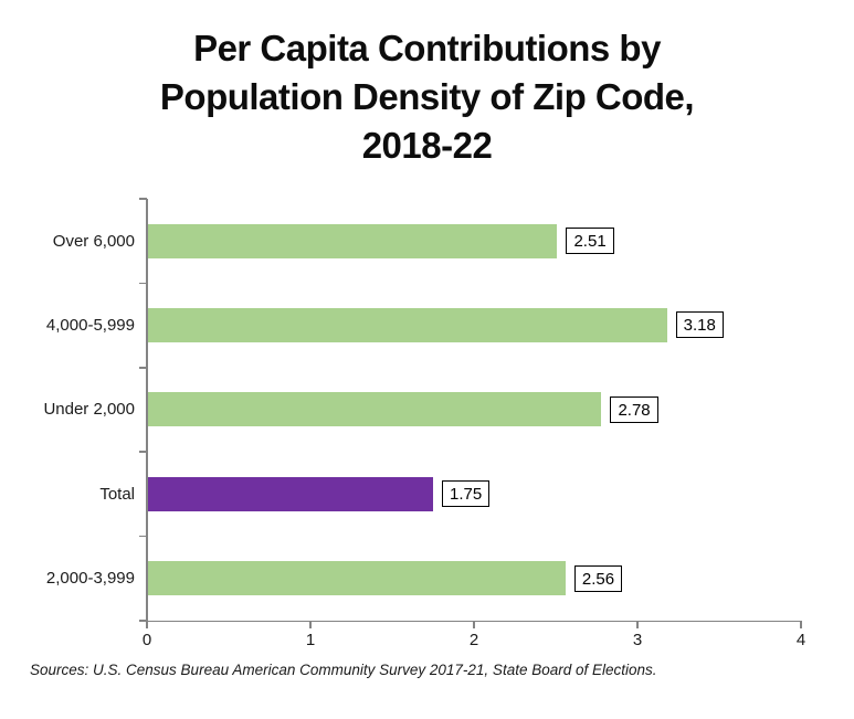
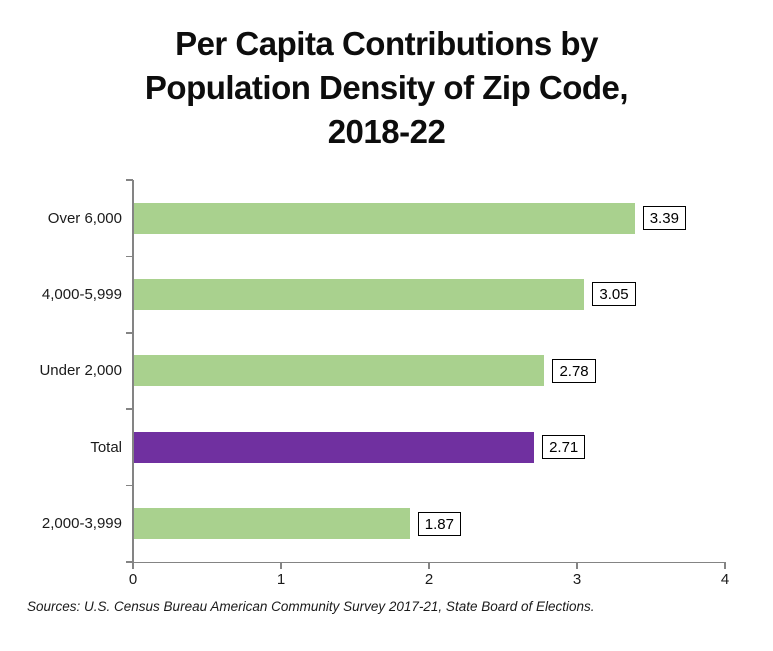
Over 6,000: 2.51 -> 3.39
4,000-5,999: 3.18 -> 3.05
Total: 1.75 -> 2.71
2,000-3,999: 2.56 -> 1.87
